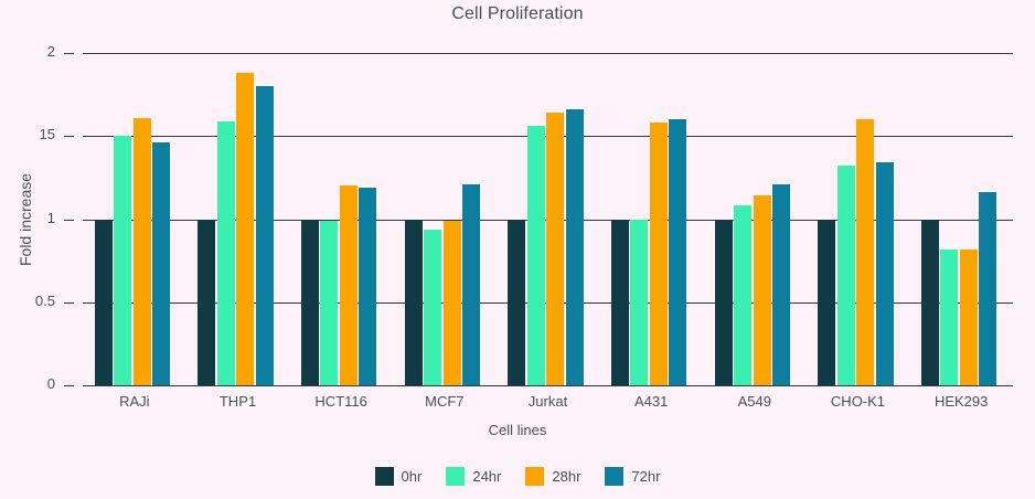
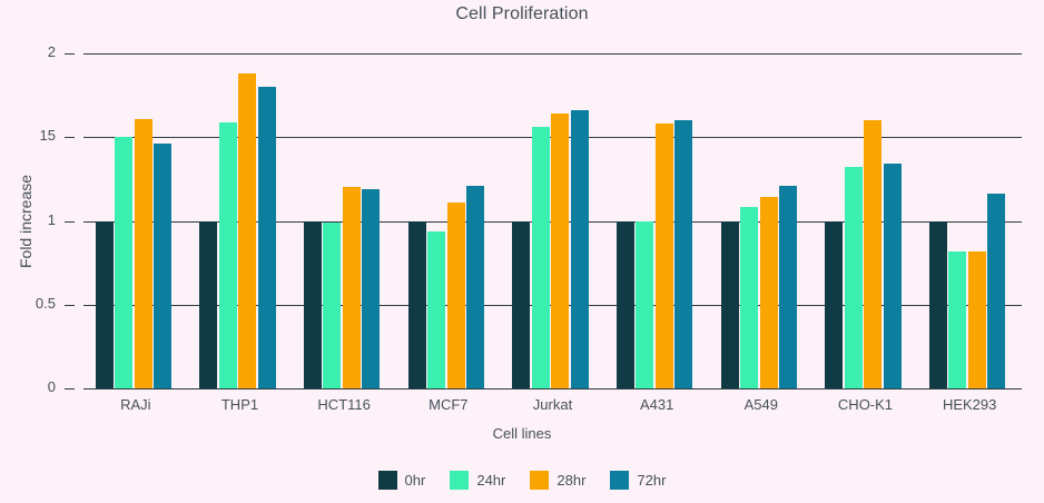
28hr/MCF7: 0.99 -> 1.11
